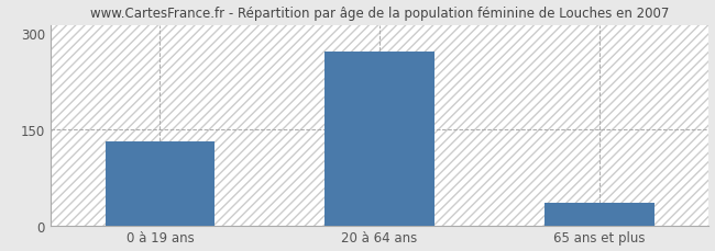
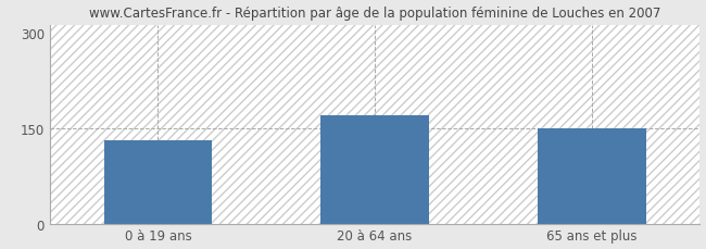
20 à 64 ans: 270 -> 170
65 ans et plus: 35 -> 150
